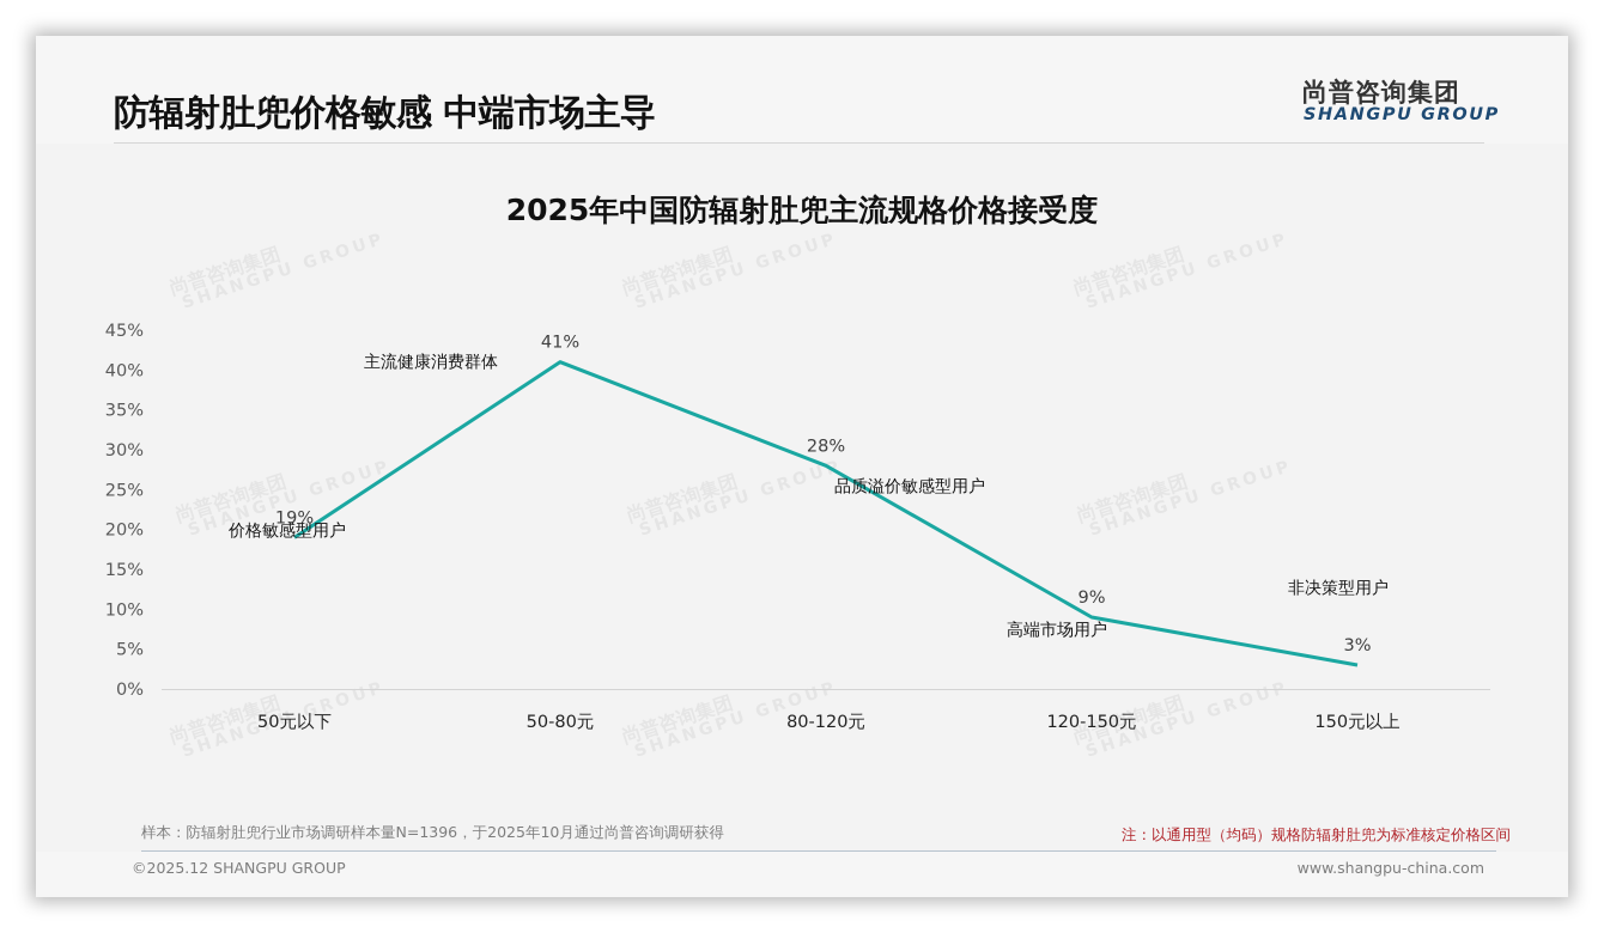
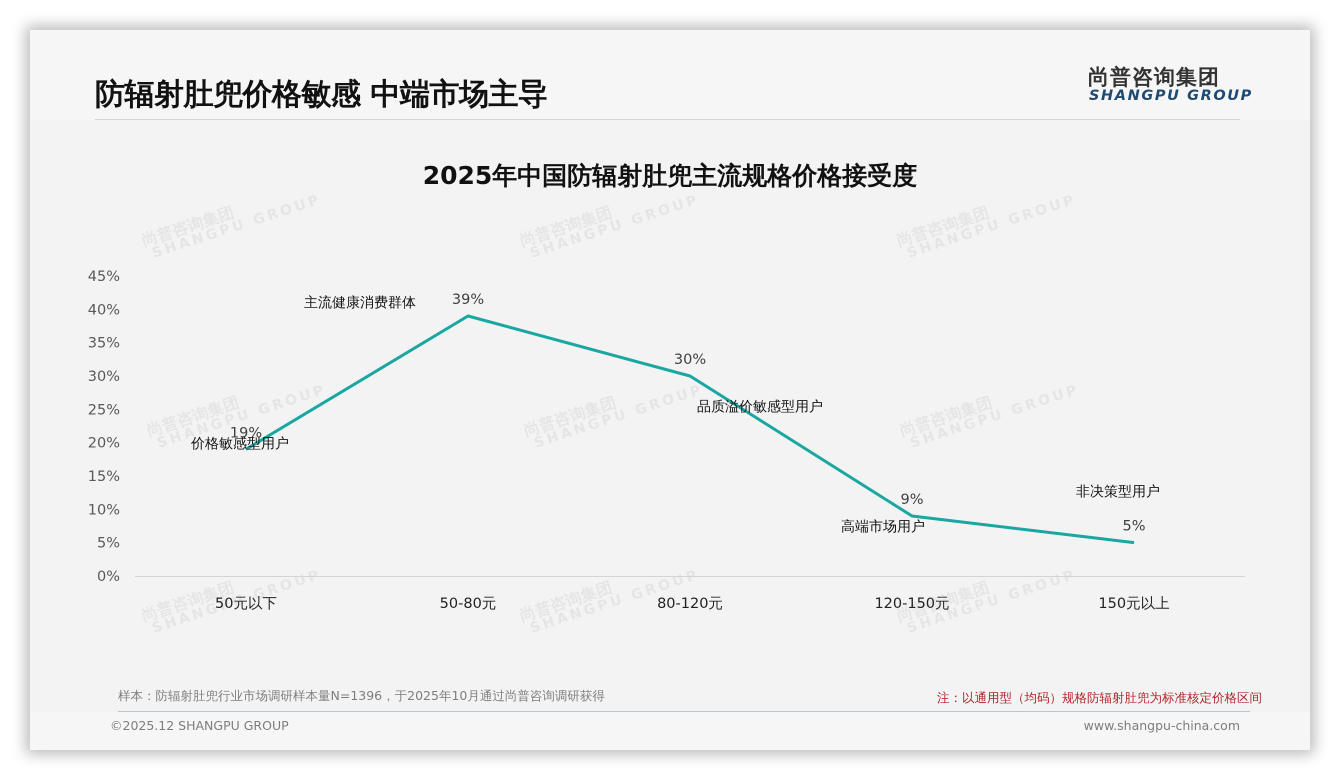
50-80元: 41% -> 39%
80-120元: 28% -> 30%
150元以上: 3% -> 5%
